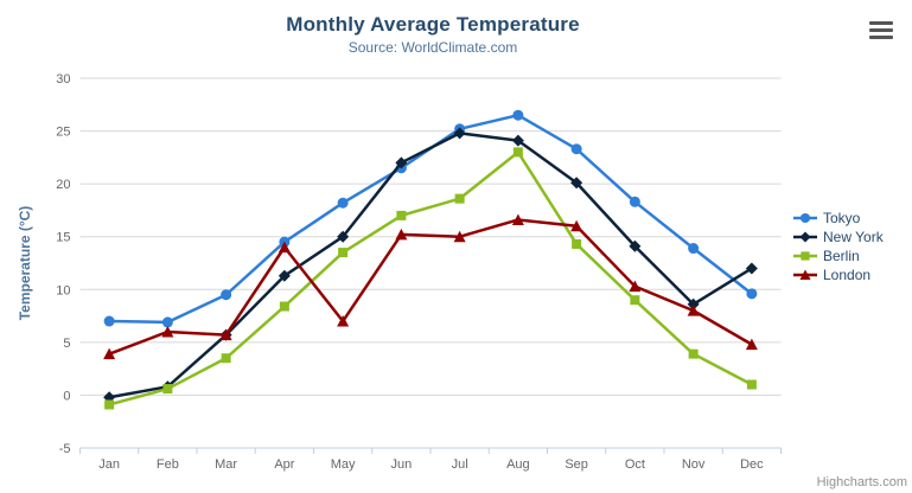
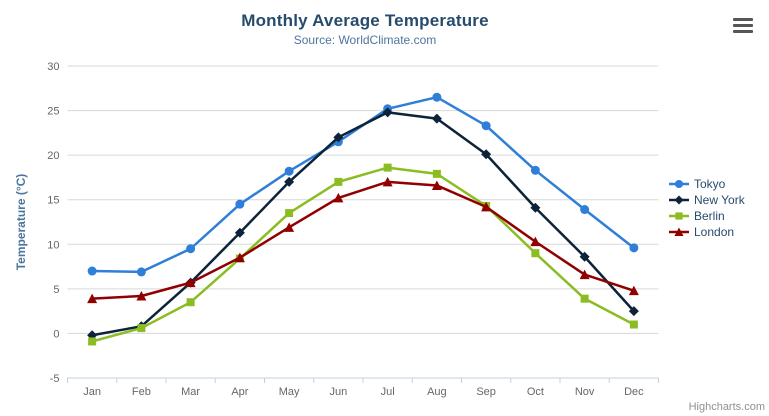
London/Feb: 6 -> 4
London/Apr: 14 -> 8
New York/May: 15 -> 17
London/May: 7 -> 12
London/Jul: 15 -> 17
Berlin/Aug: 23 -> 18
London/Sep: 16 -> 14
London/Nov: 8 -> 7
New York/Dec: 12 -> 2
